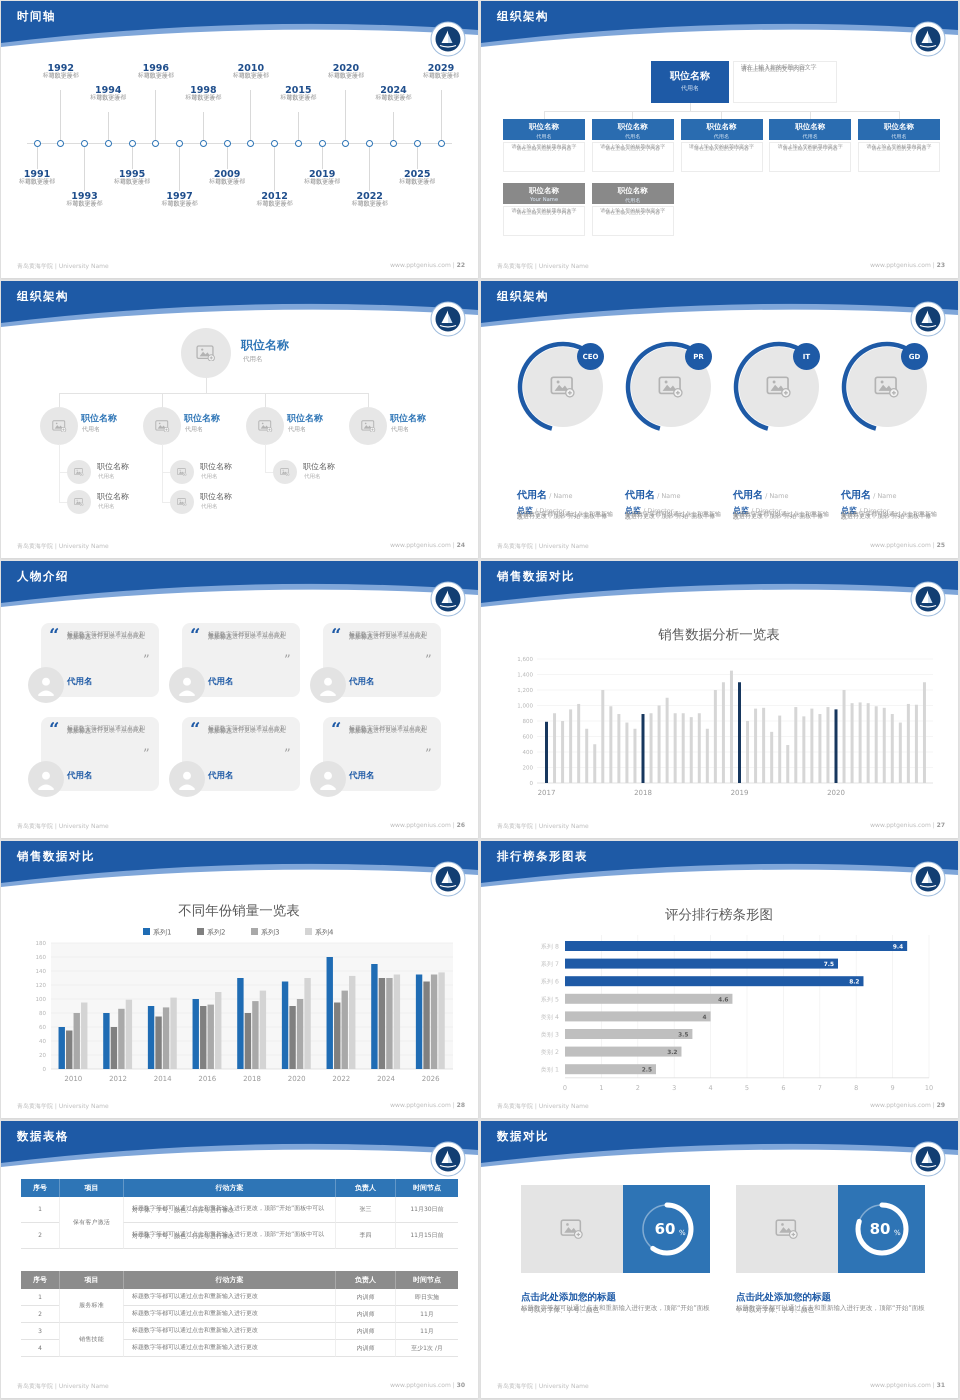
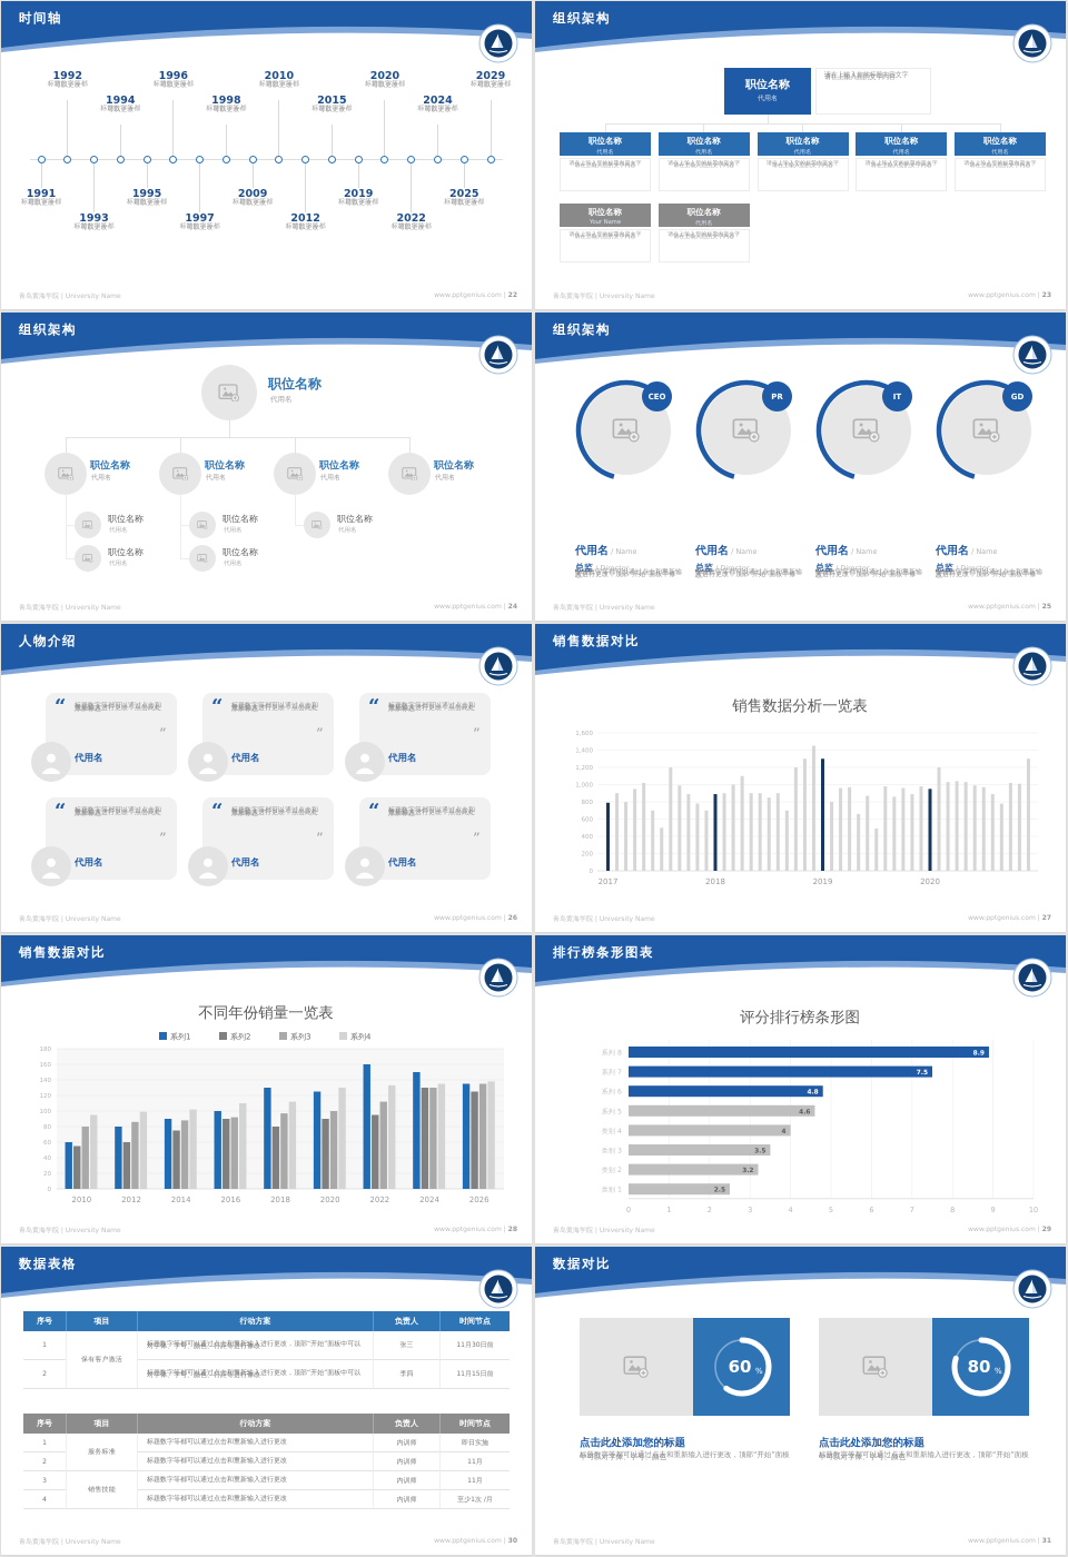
评分排行榜条形图/系列 8: 9.4 -> 8.9
评分排行榜条形图/系列 6: 8.2 -> 4.8
